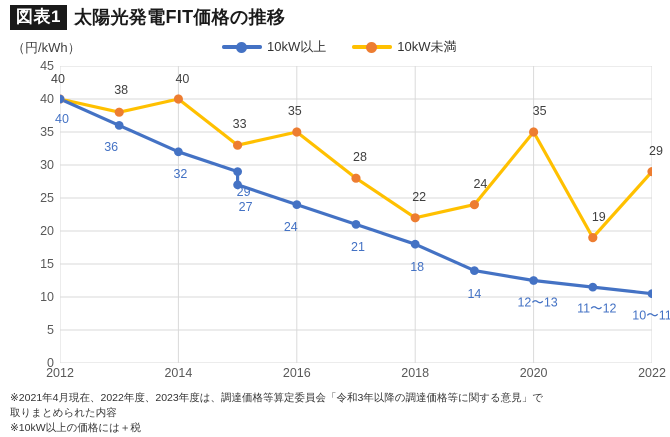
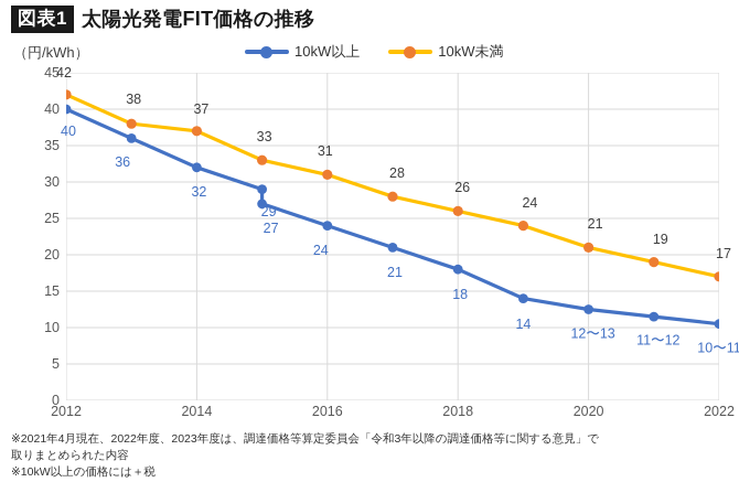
10kW未満/2012: 40 -> 42
10kW未満/2014: 40 -> 37
10kW未満/2016: 35 -> 31
10kW未満/2018: 22 -> 26
10kW未満/2020: 35 -> 21
10kW未満/2022: 29 -> 17
